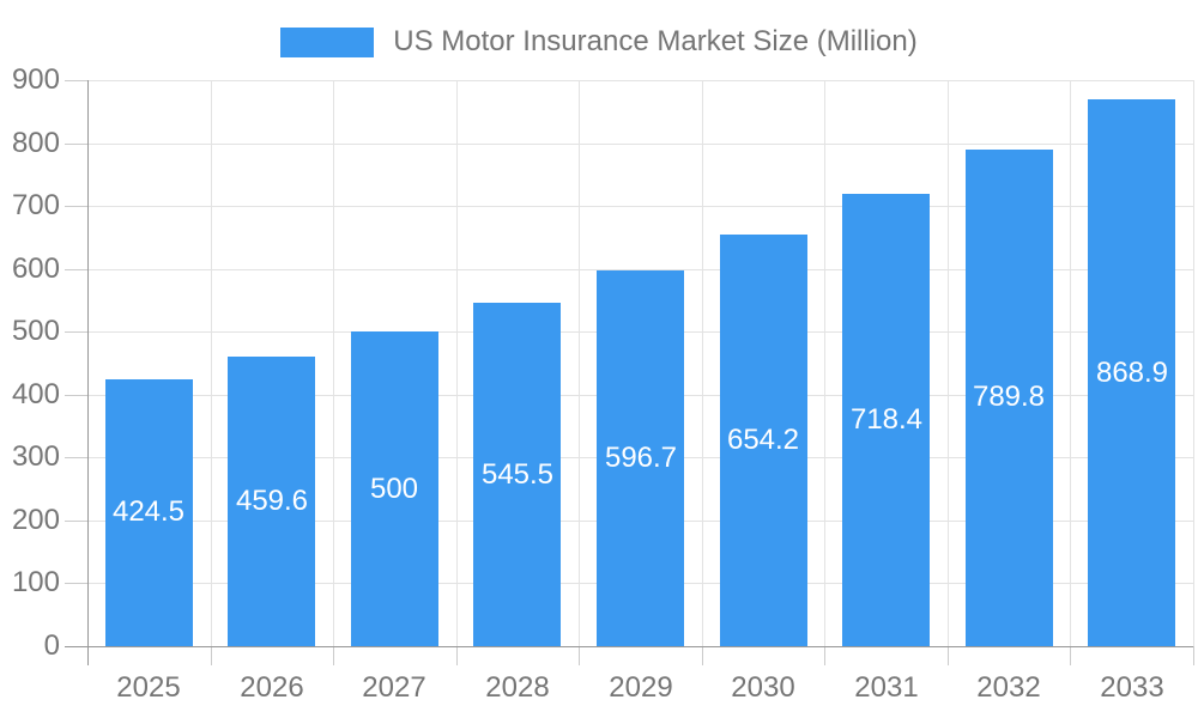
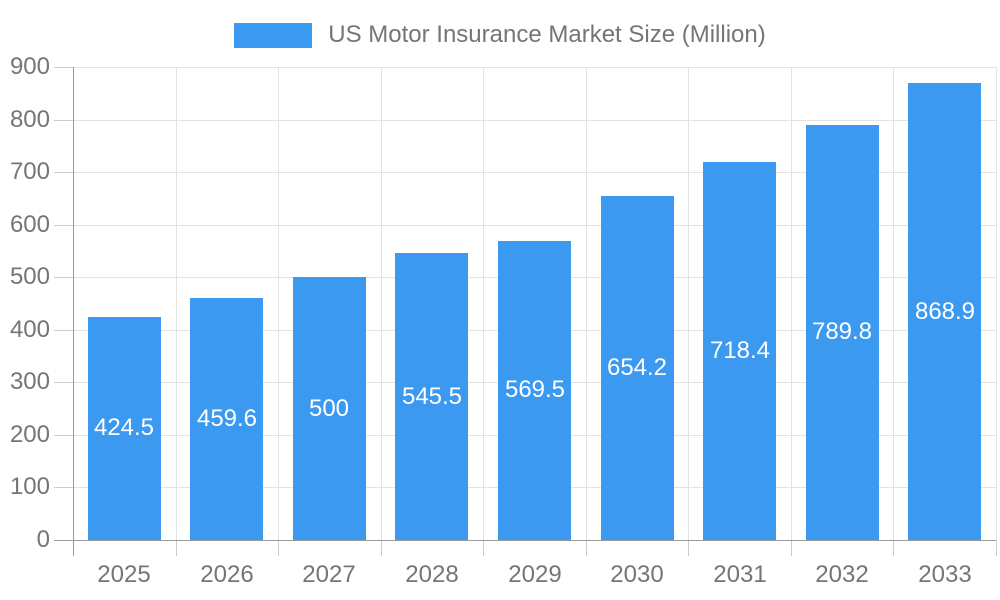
2029: 596.7 -> 569.5
